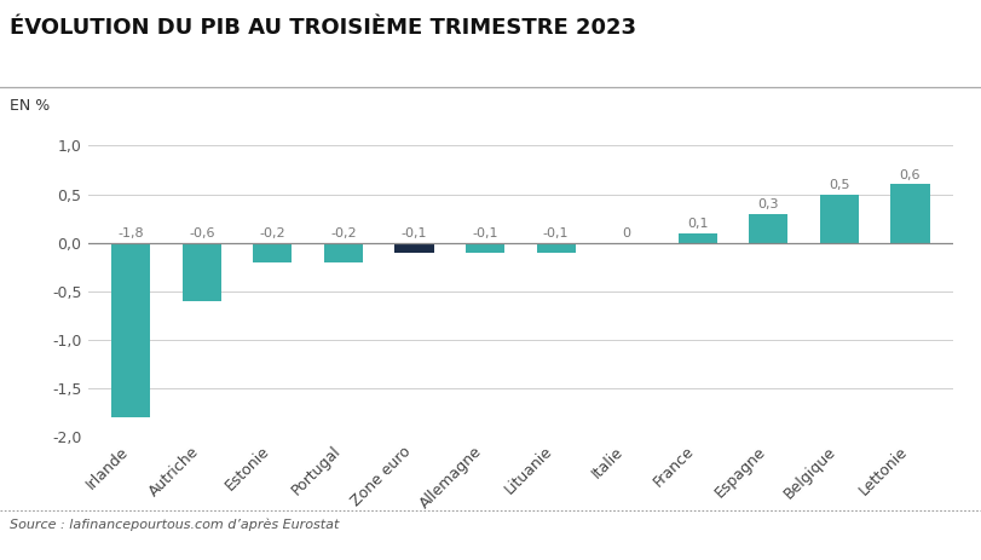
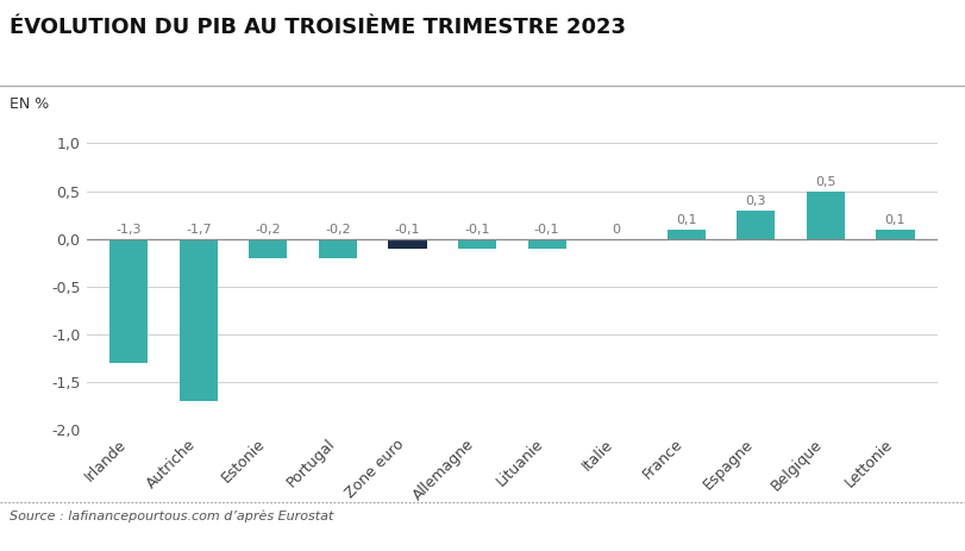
Irlande: -1,8 -> -1,3
Autriche: -0,6 -> -1,7
Lettonie: 0,6 -> 0,1
